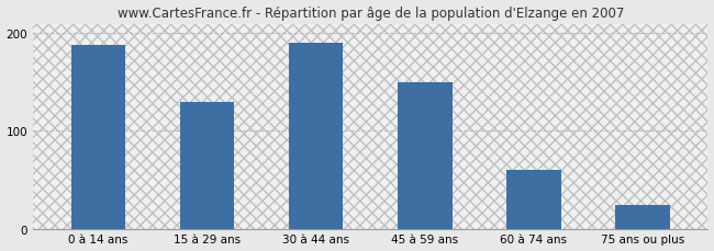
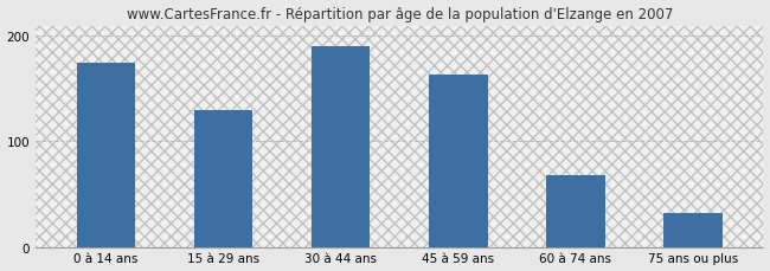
0 à 14 ans: 188 -> 175
45 à 59 ans: 150 -> 163
60 à 74 ans: 60 -> 68
75 ans ou plus: 24 -> 32
